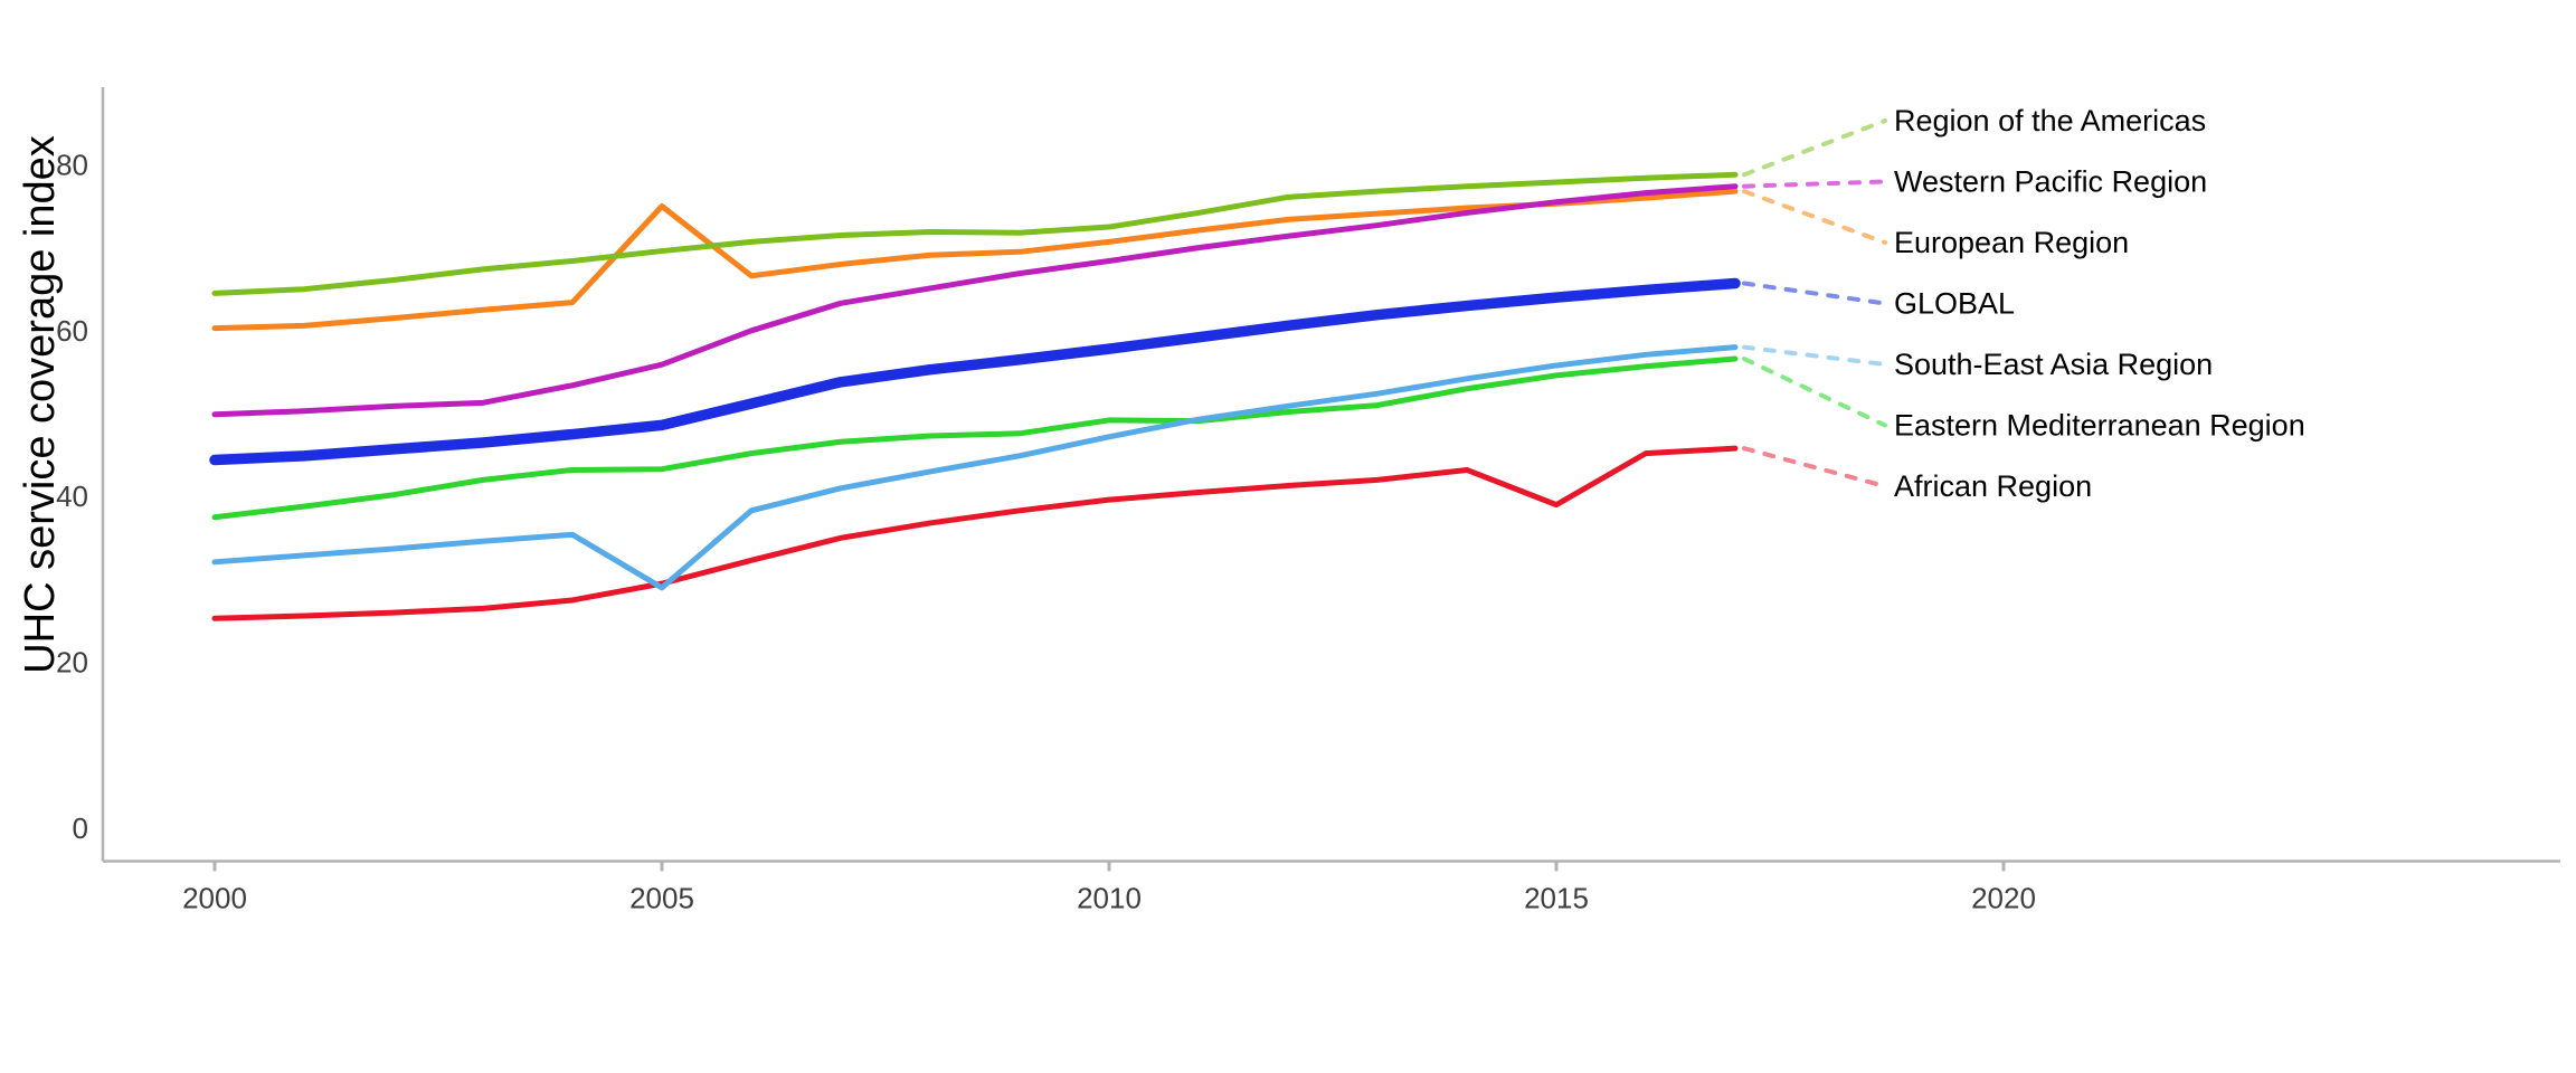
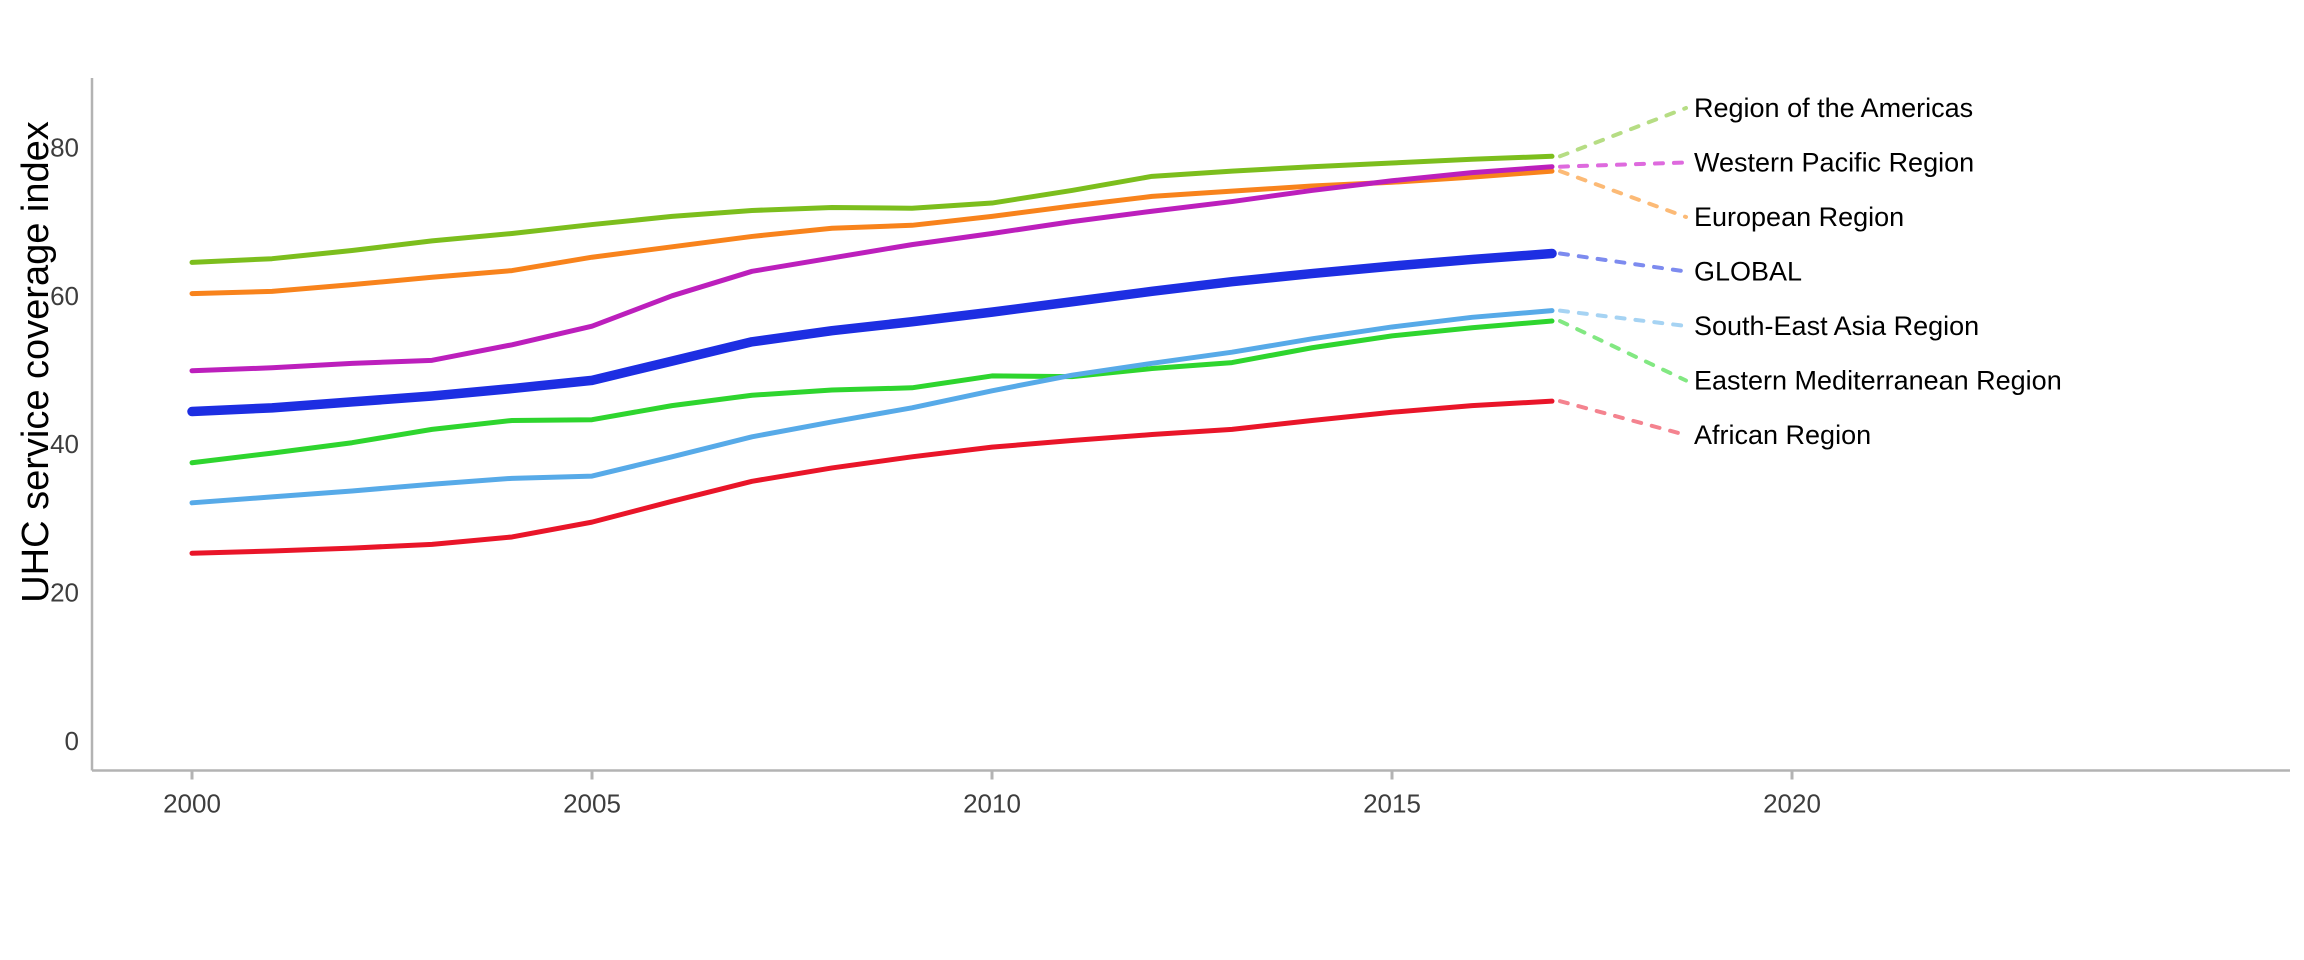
European Region/2005: 75 -> 65
South-East Asia Region/2005: 29 -> 36
African Region/2015: 39 -> 44
